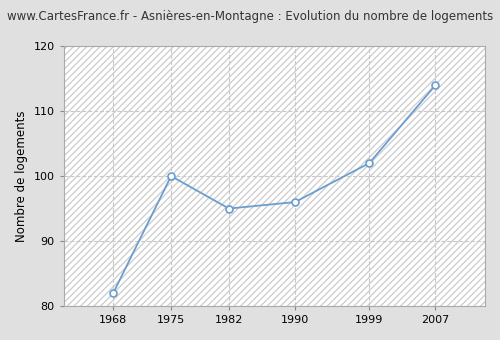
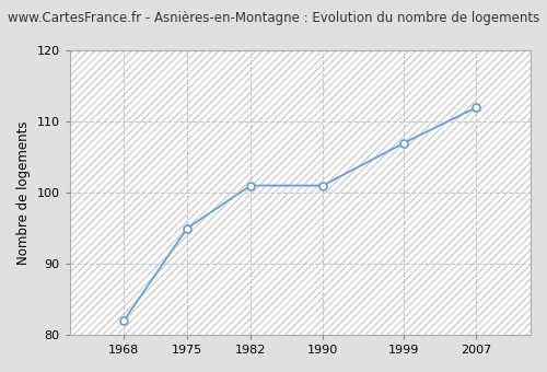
1975: 100 -> 95
1982: 95 -> 101
1990: 96 -> 101
1999: 102 -> 107
2007: 114 -> 112
